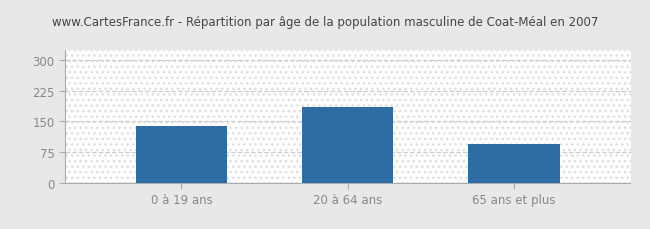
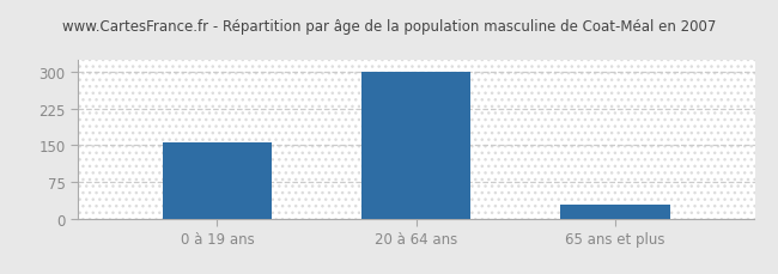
0 à 19 ans: 140 -> 155
20 à 64 ans: 185 -> 300
65 ans et plus: 95 -> 30
